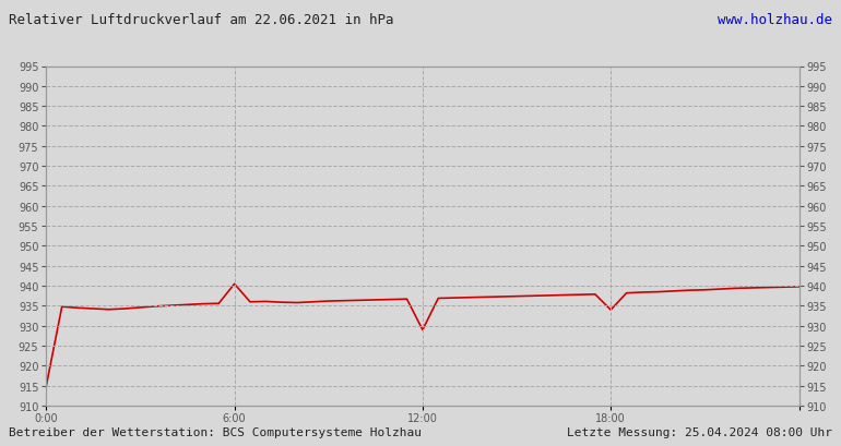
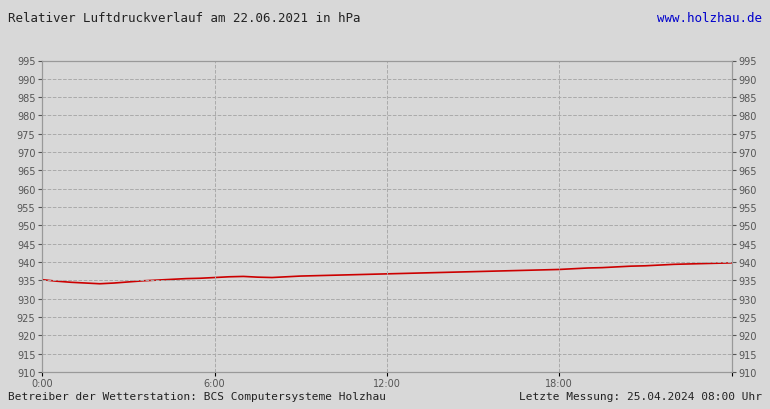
0:00: 915.0 -> 935.2
6:00: 940.5 -> 935.8
12:00: 929.0 -> 936.8
18:00: 934.0 -> 938.0
